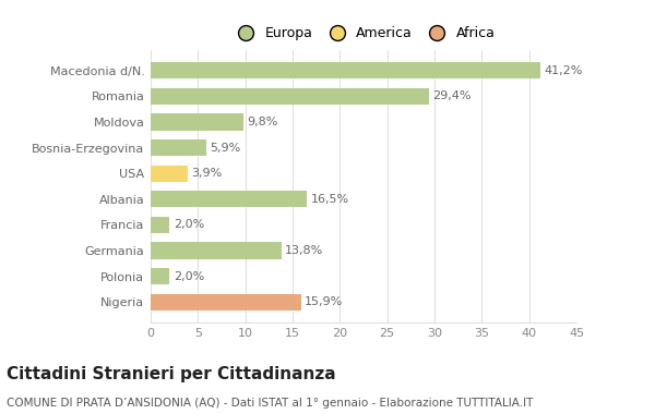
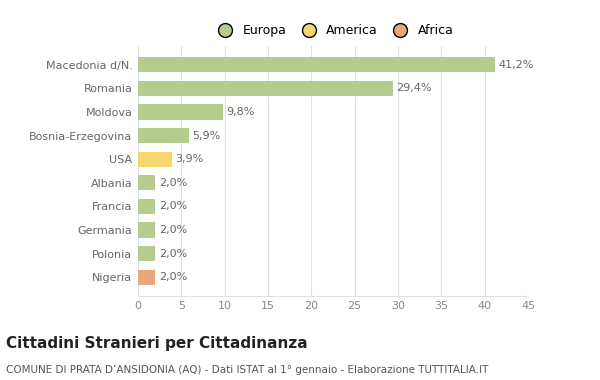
Albania: 16,5% -> 2,0%
Germania: 13,8% -> 2,0%
Nigeria: 15,9% -> 2,0%
